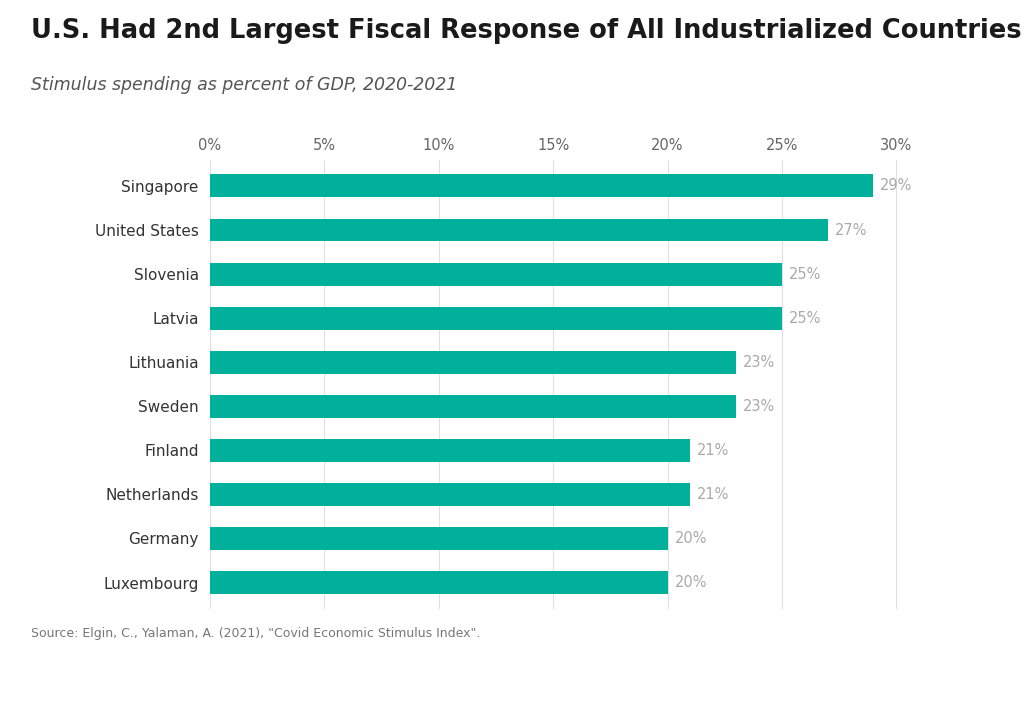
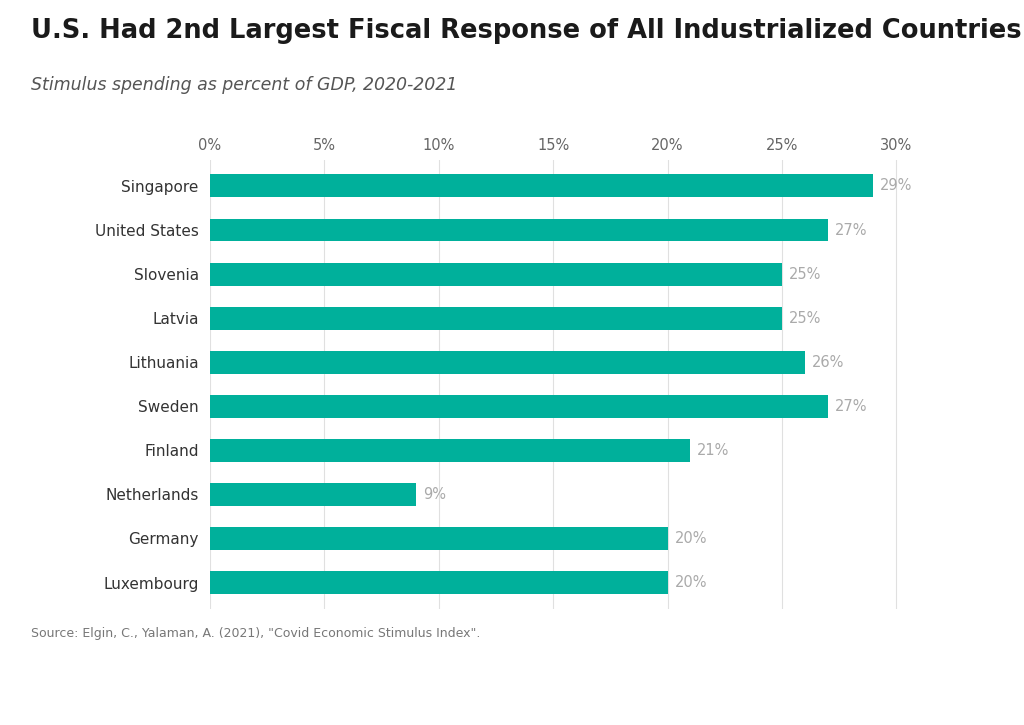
Lithuania: 23% -> 26%
Sweden: 23% -> 27%
Netherlands: 21% -> 9%
